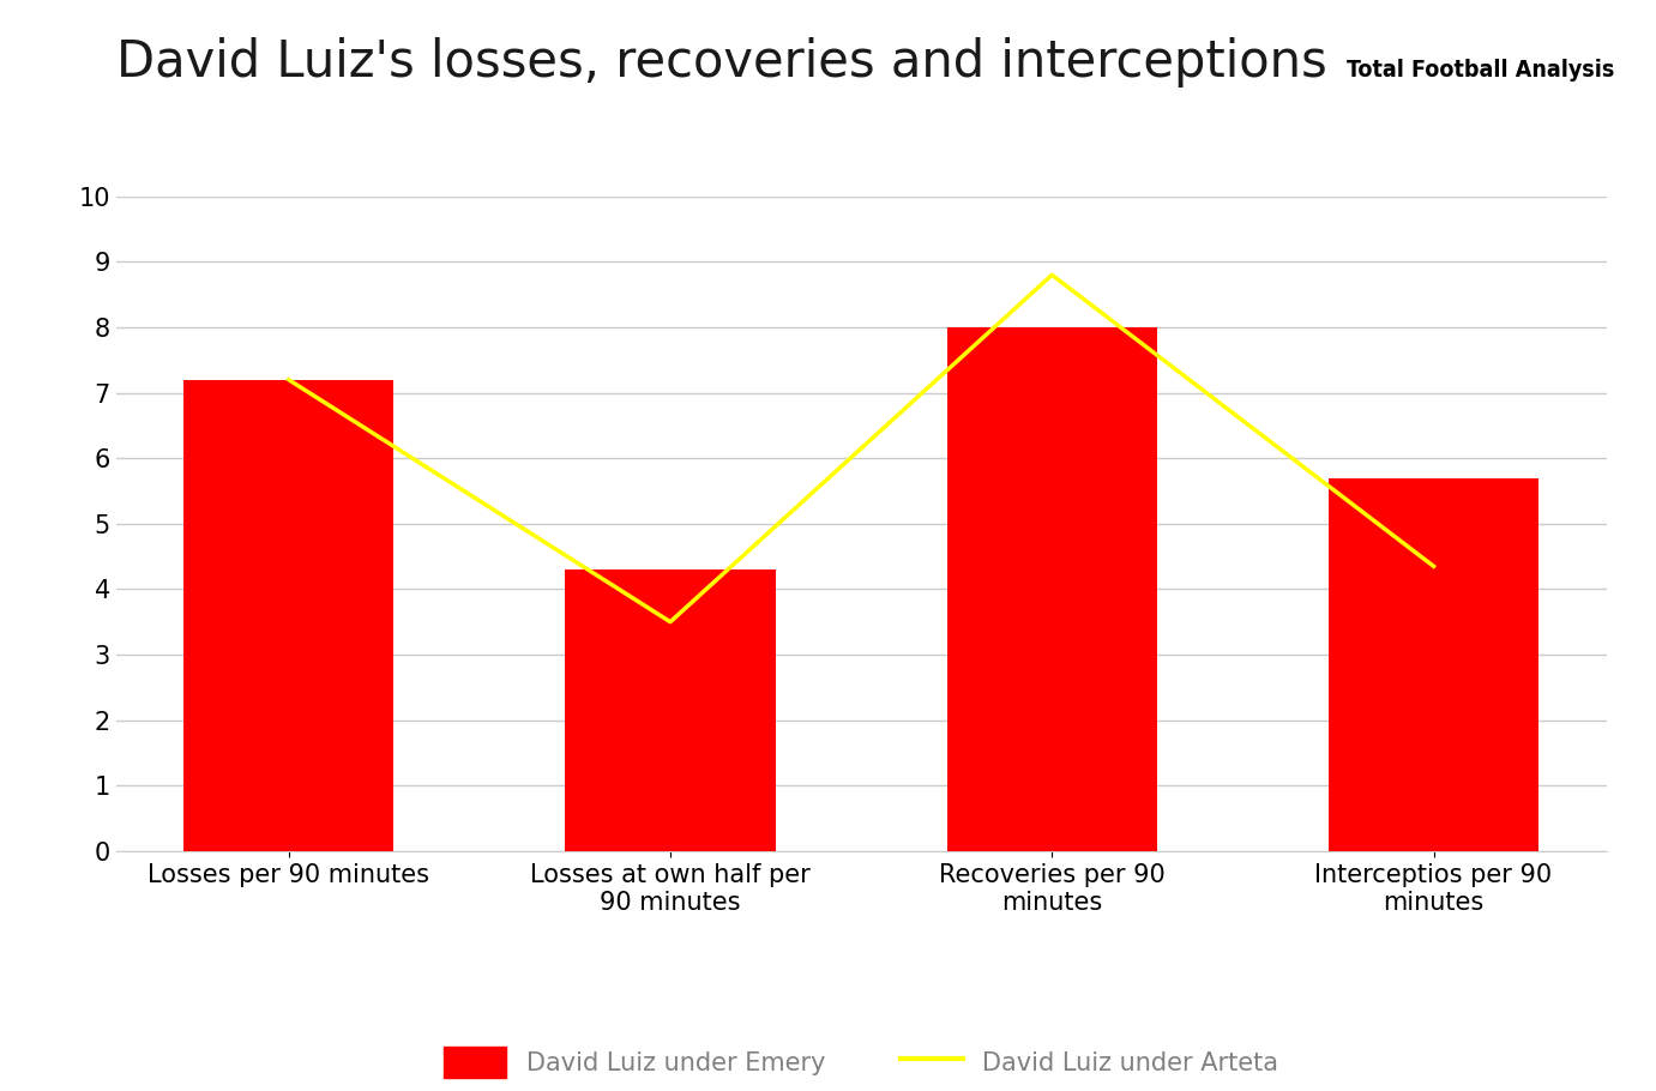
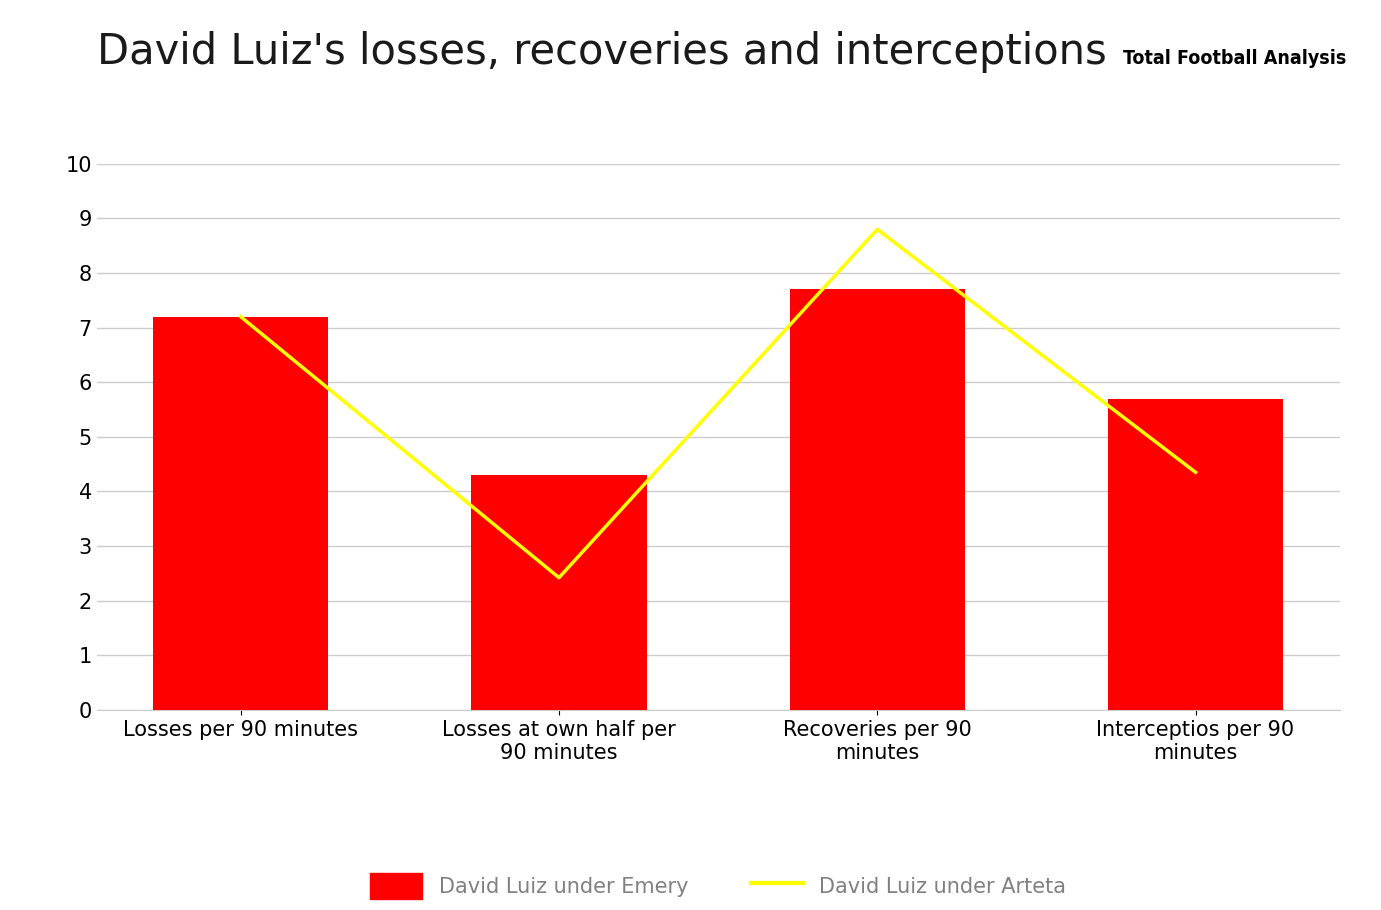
David Luiz under Arteta/Losses at own half per 90 minutes: 3.50 -> 2.42
David Luiz under Emery/Recoveries per 90 minutes: 8.0 -> 7.7
